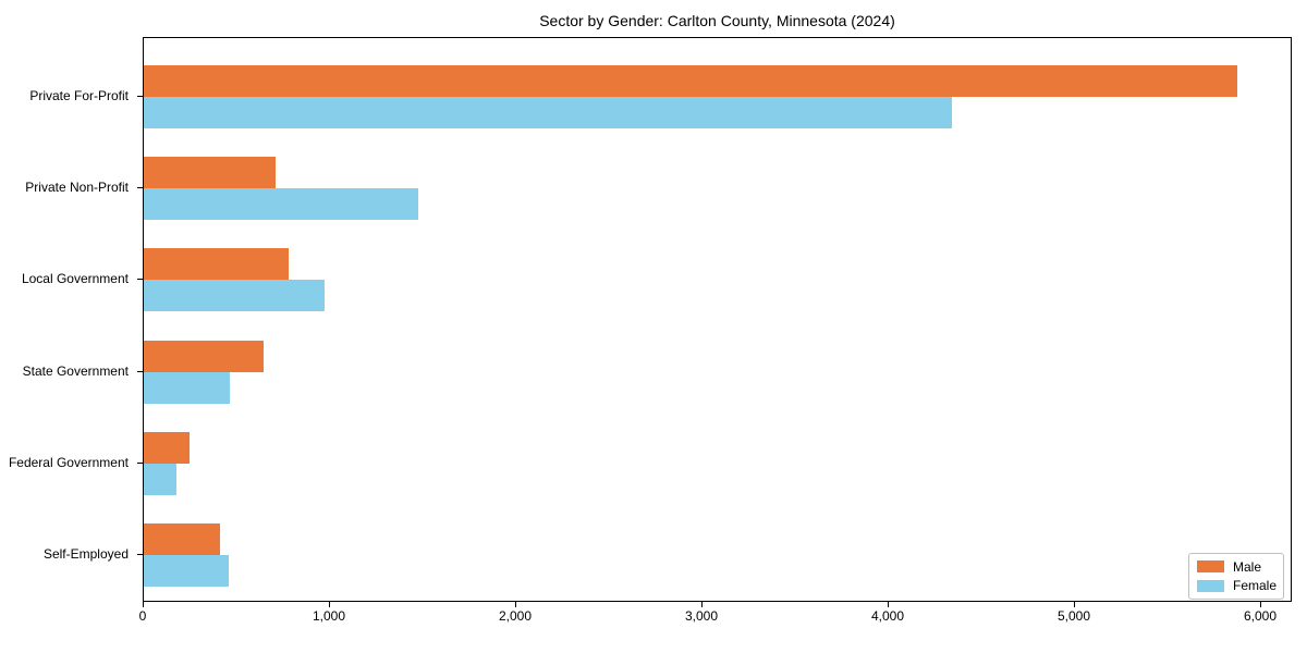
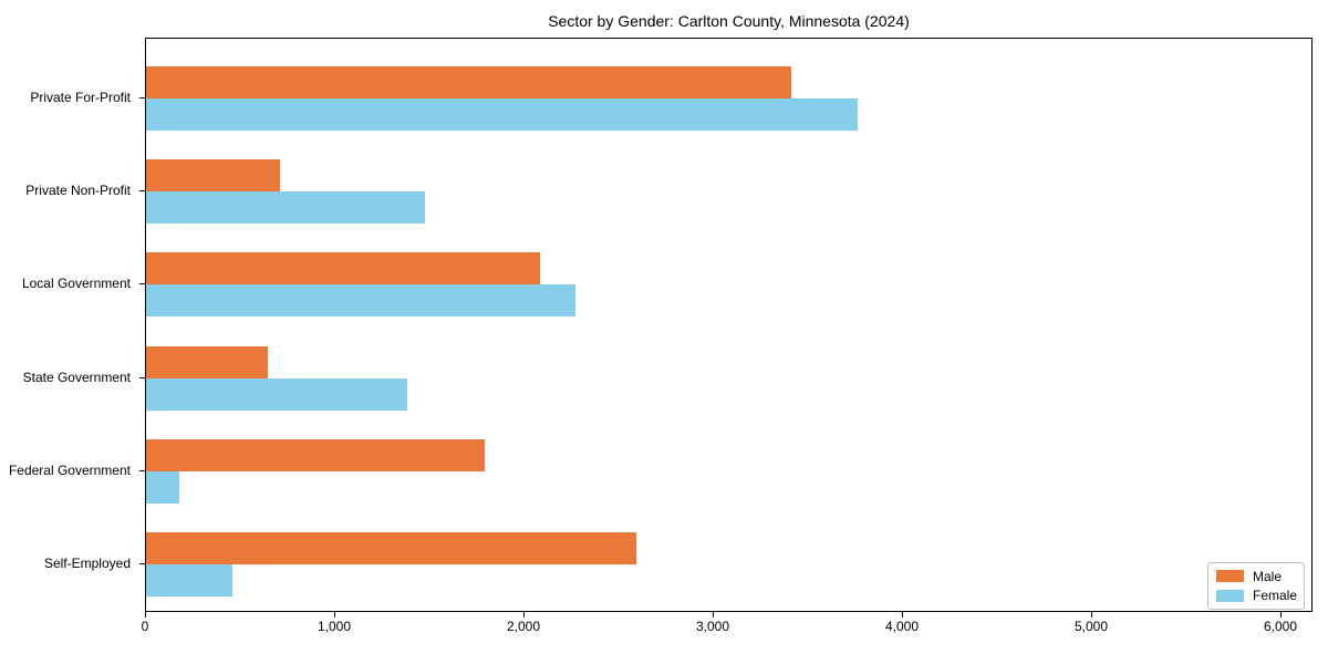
Male/Private For-Profit: 5870 -> 3410
Female/Private For-Profit: 4340 -> 3760
Male/Local Government: 780 -> 2080
Female/Local Government: 970 -> 2270
Female/State Government: 460 -> 1380
Male/Federal Government: 240 -> 1790
Male/Self-Employed: 410 -> 2590
